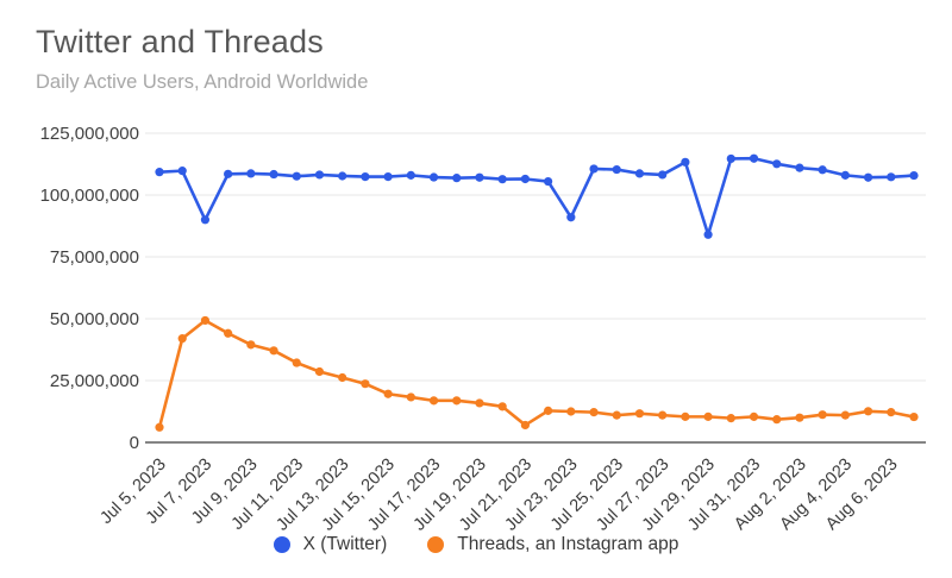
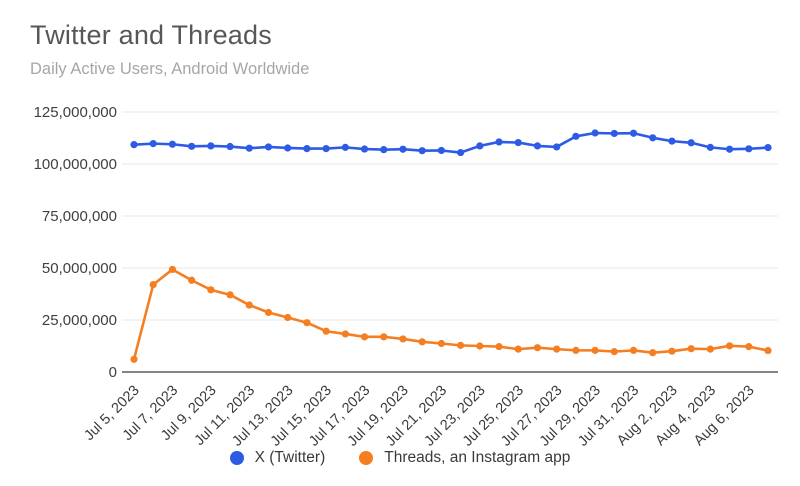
X (Twitter)/Jul 7, 2023: 90000000 -> 110000000
Threads, an Instagram app/Jul 21, 2023: 7000000 -> 14000000
X (Twitter)/Jul 23, 2023: 91000000 -> 109000000
X (Twitter)/Jul 29, 2023: 84000000 -> 115000000
